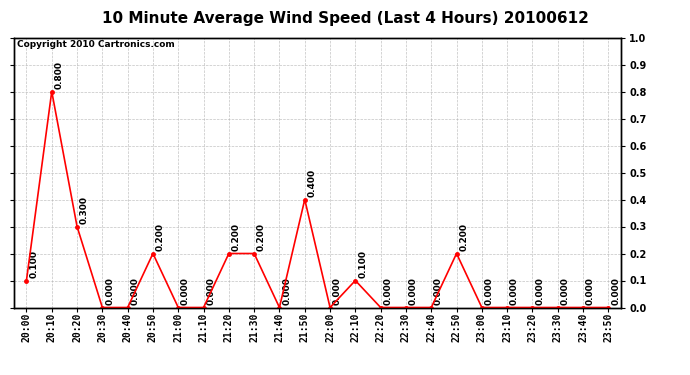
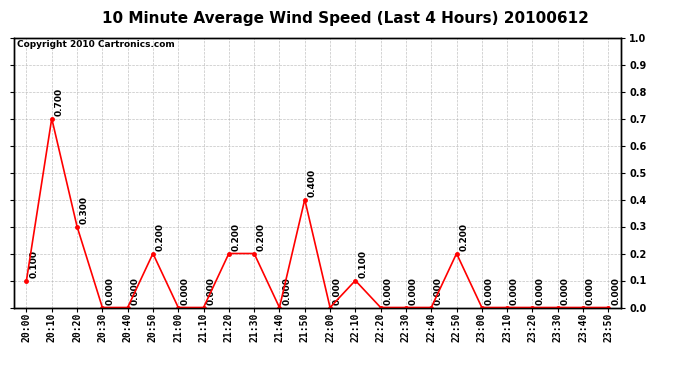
20:10: 0.800 -> 0.700
